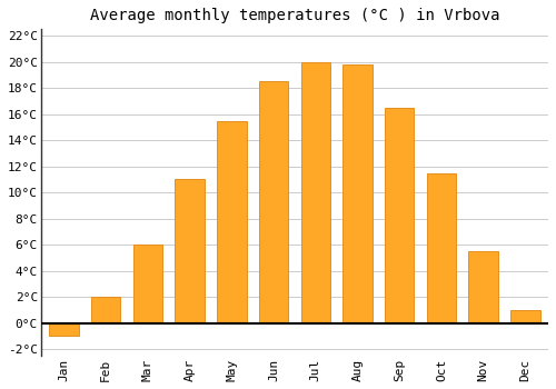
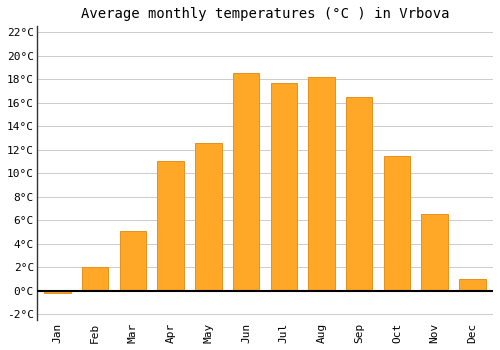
Jan: -1.0°C -> -0.2°C
Mar: 6.0°C -> 5.1°C
May: 15.5°C -> 12.6°C
Jul: 20.0°C -> 17.7°C
Aug: 19.8°C -> 18.2°C
Nov: 5.5°C -> 6.5°C
